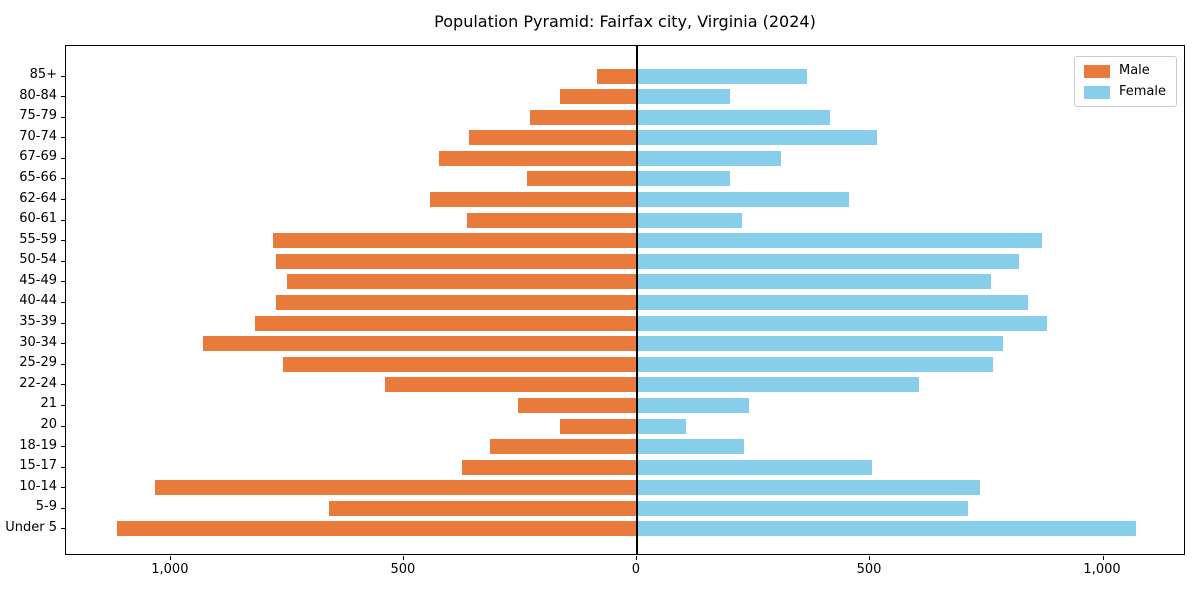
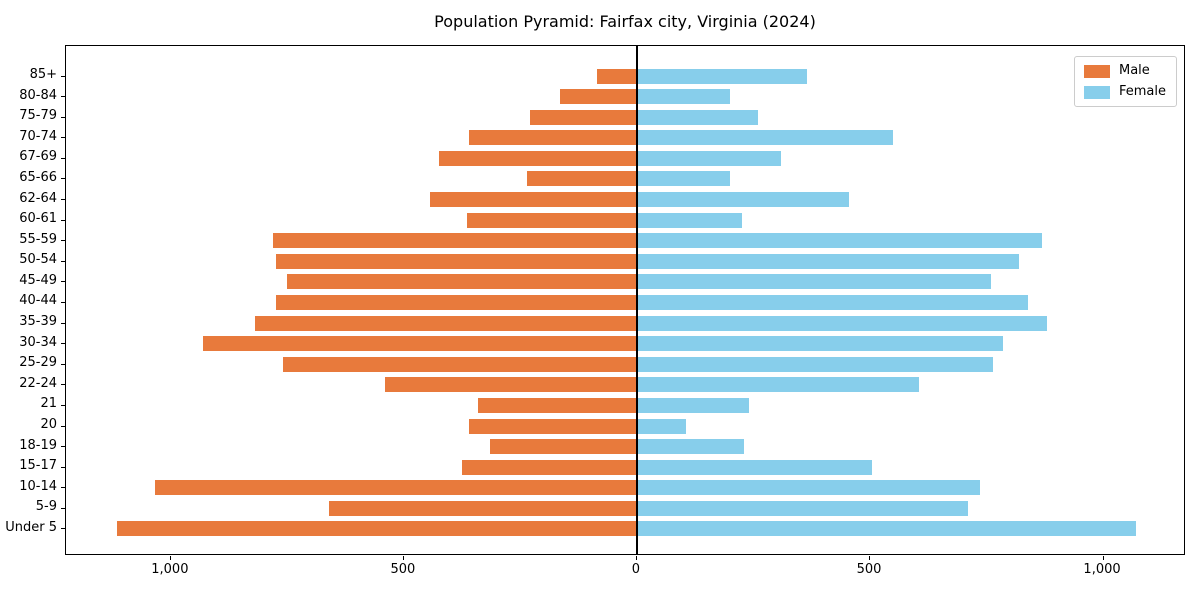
Female/75-79: 420 -> 260
Female/70-74: 520 -> 550
Male/21: 260 -> 340
Male/20: 160 -> 360
